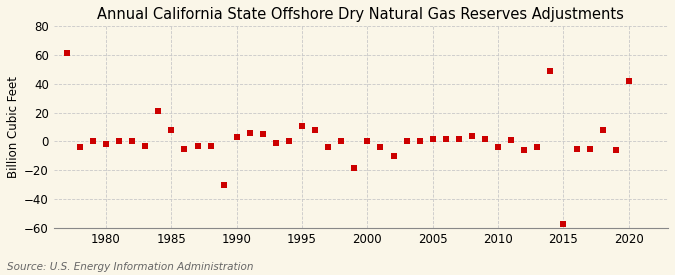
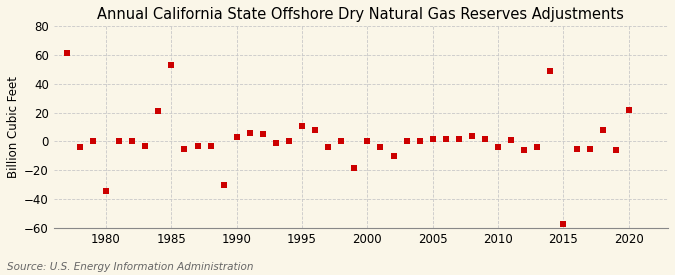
1980: -2 -> -34
1985: 8 -> 53
2020: 42 -> 22
